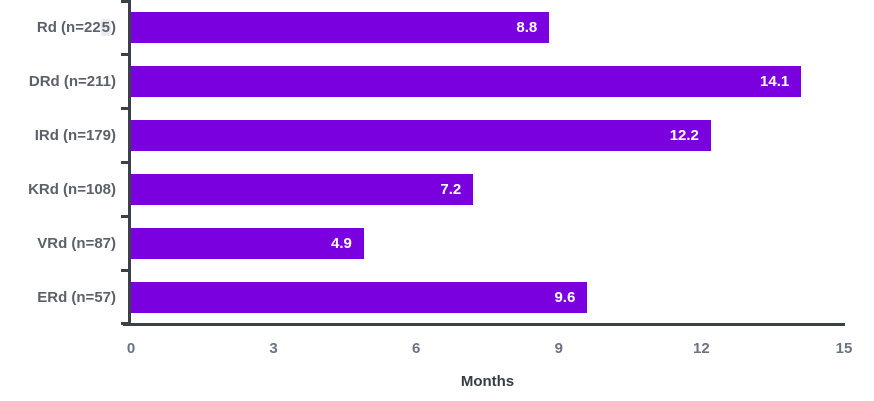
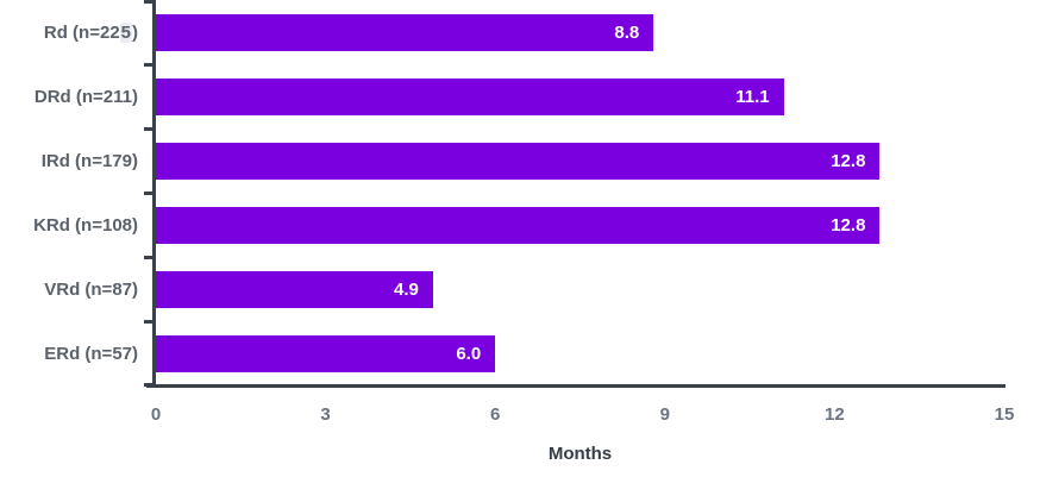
DRd (n=211): 14.1 -> 11.1
IRd (n=179): 12.2 -> 12.8
KRd (n=108): 7.2 -> 12.8
ERd (n=57): 9.6 -> 6.0
